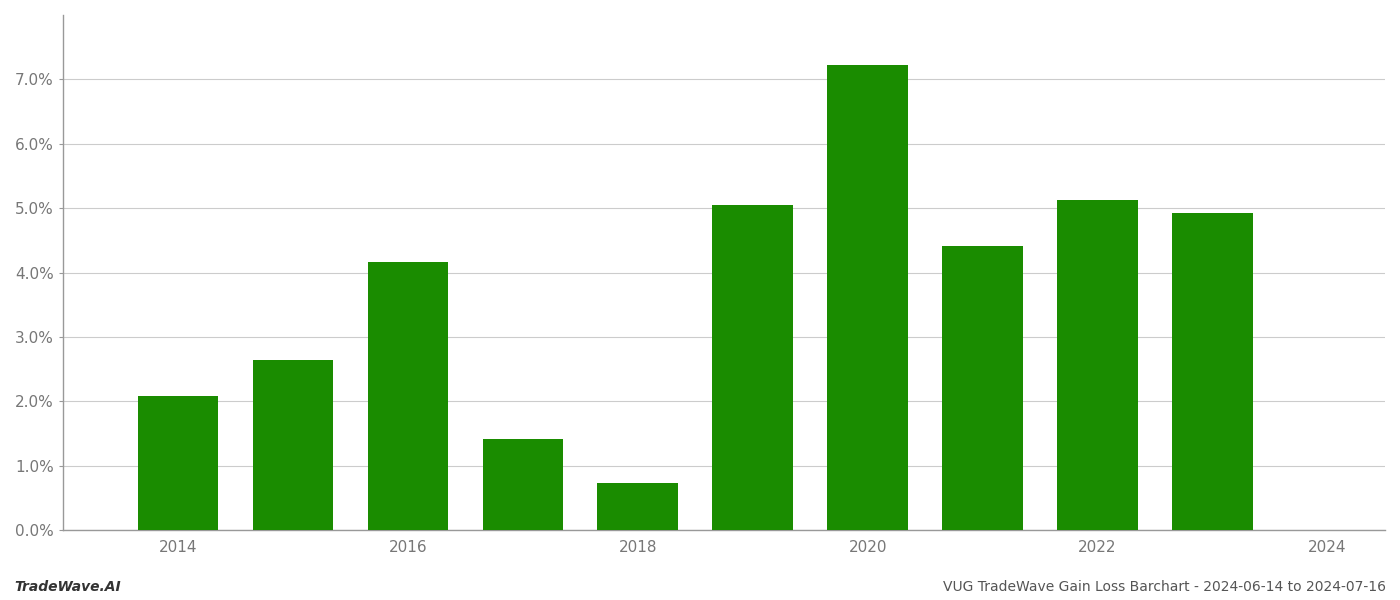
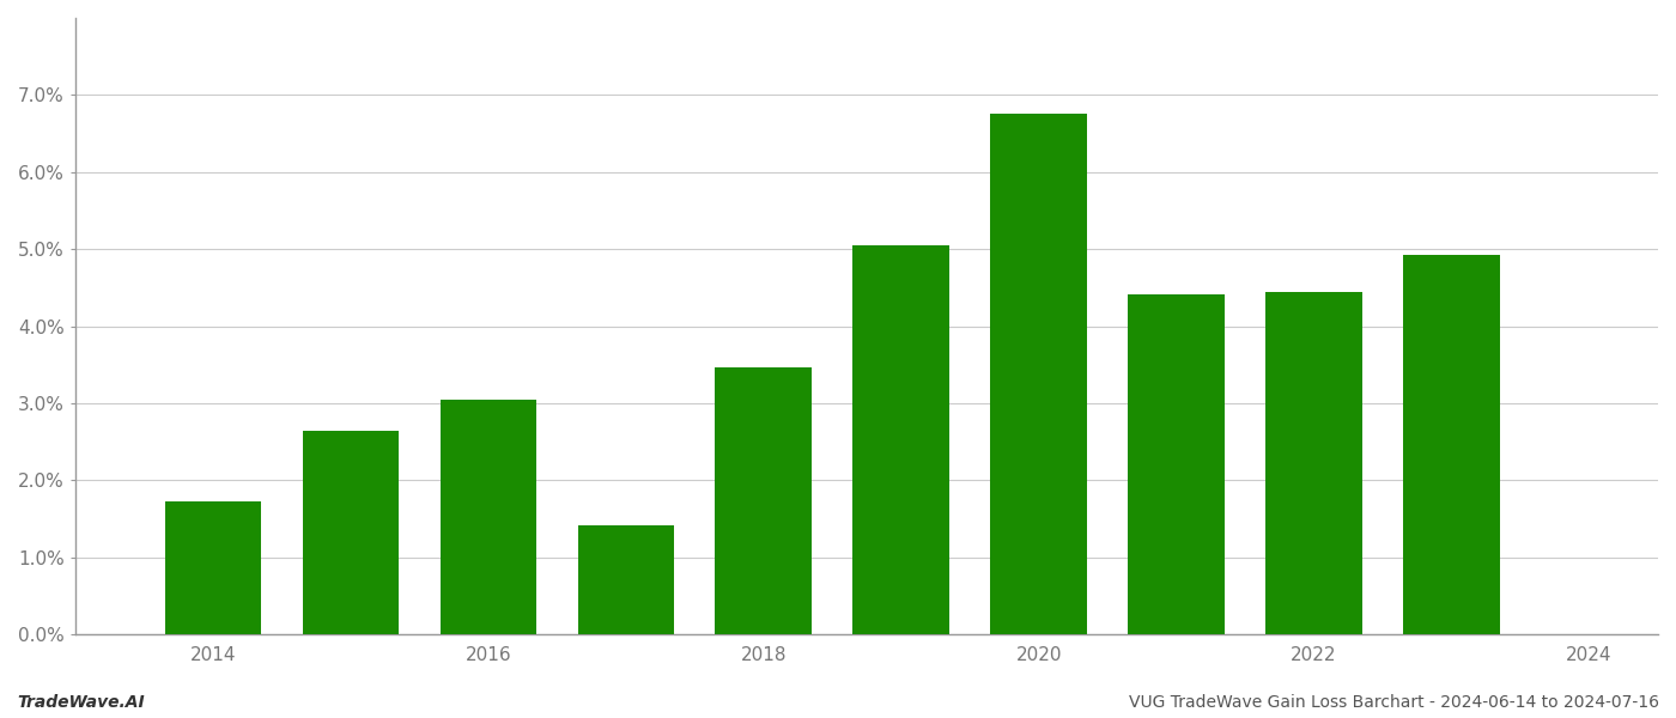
2014: 2.08% -> 1.72%
2016: 4.17% -> 3.04%
2018: 0.73% -> 3.46%
2020: 7.22% -> 6.76%
2022: 5.13% -> 4.44%
